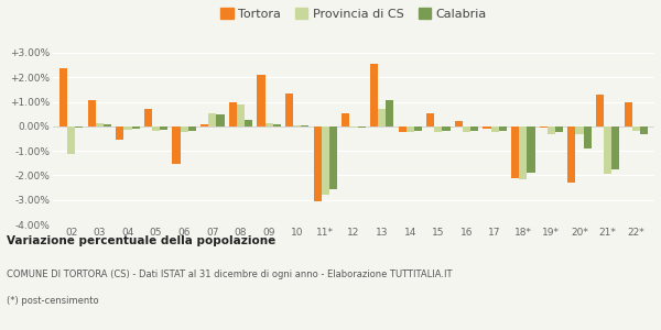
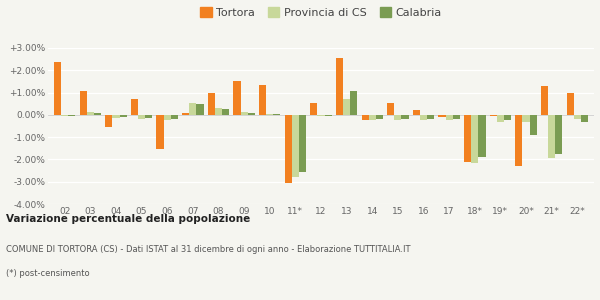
Provincia di CS/02: -1.15% -> -0.05%
Provincia di CS/08: 0.90% -> 0.30%
Tortora/09: 2.10% -> 1.50%
